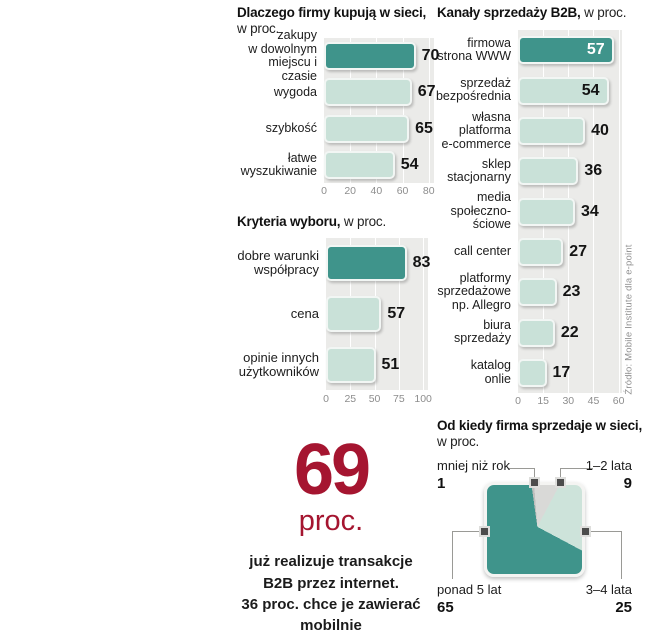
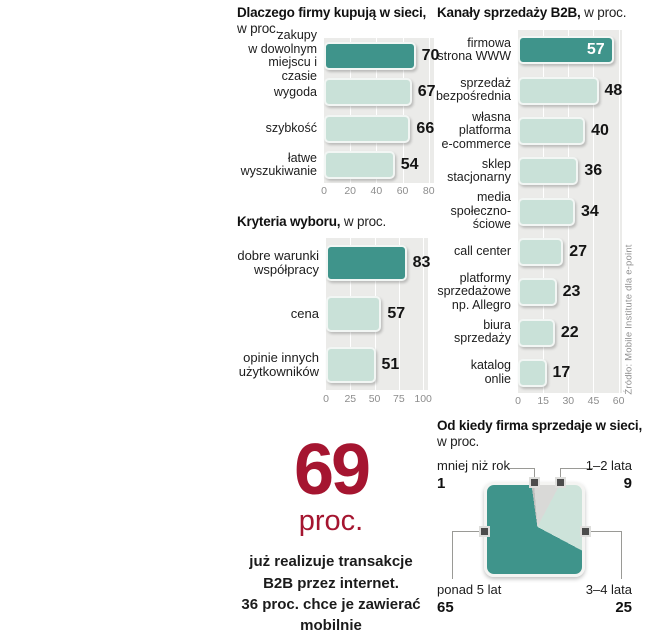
Dlaczego firmy kupują w sieci,/szybkość: 65 -> 66
Kanały sprzedaży B2B,/sprzedaż bezpośrednia: 54 -> 48
